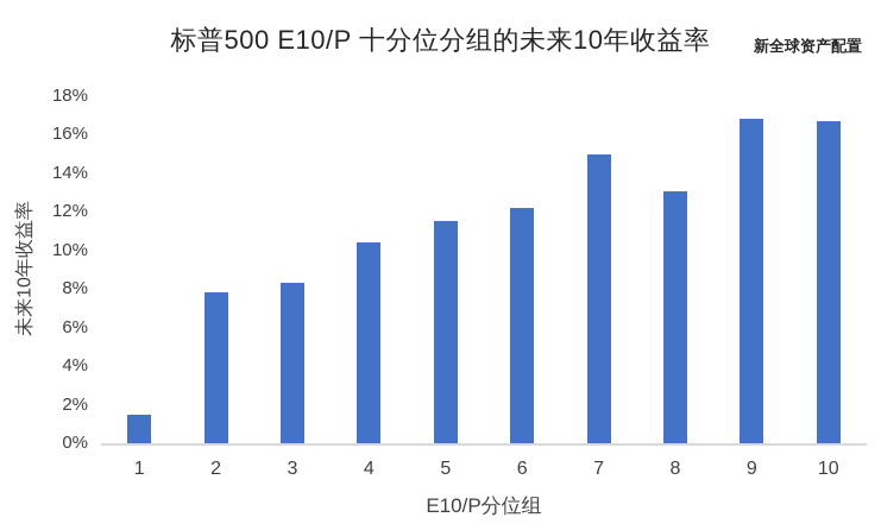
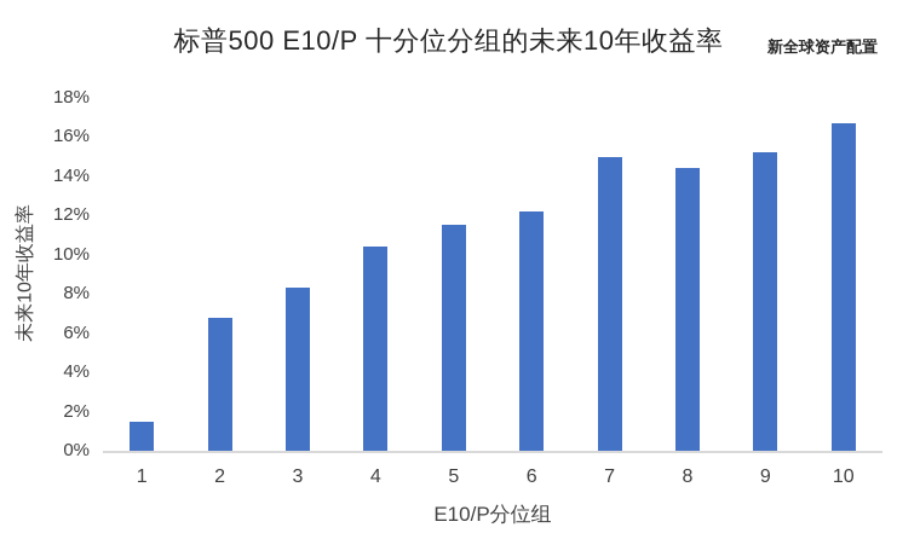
2: 7.8% -> 6.8%
8: 13.1% -> 14.4%
9: 16.8% -> 15.2%
